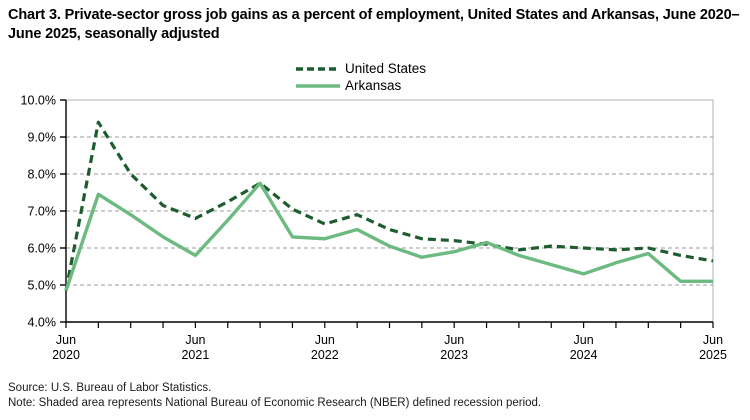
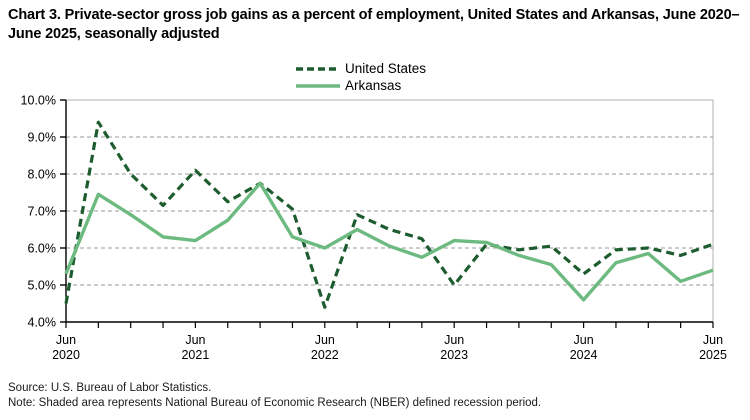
United States/Jun 2020: 4.8% -> 4.5%
Arkansas/Jun 2020: 4.8% -> 5.3%
United States/Jun 2021: 6.8% -> 8.1%
Arkansas/Jun 2021: 5.8% -> 6.2%
United States/Jun 2022: 6.7% -> 4.4%
Arkansas/Jun 2022: 6.2% -> 6.0%
United States/Jun 2023: 6.2% -> 5.0%
Arkansas/Jun 2023: 5.9% -> 6.2%
United States/Jun 2024: 6.0% -> 5.3%
Arkansas/Jun 2024: 5.3% -> 4.6%
United States/Jun 2025: 5.7% -> 6.1%
Arkansas/Jun 2025: 5.1% -> 5.4%
